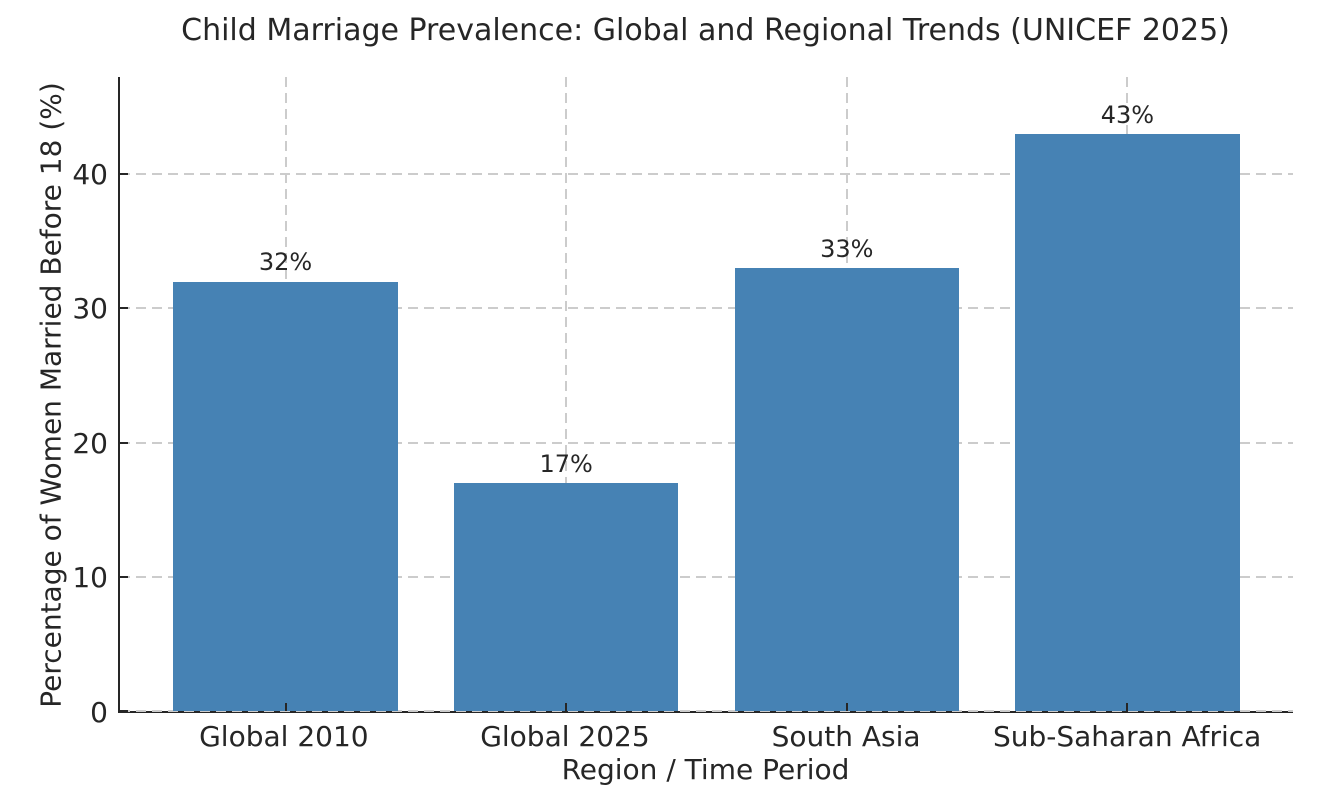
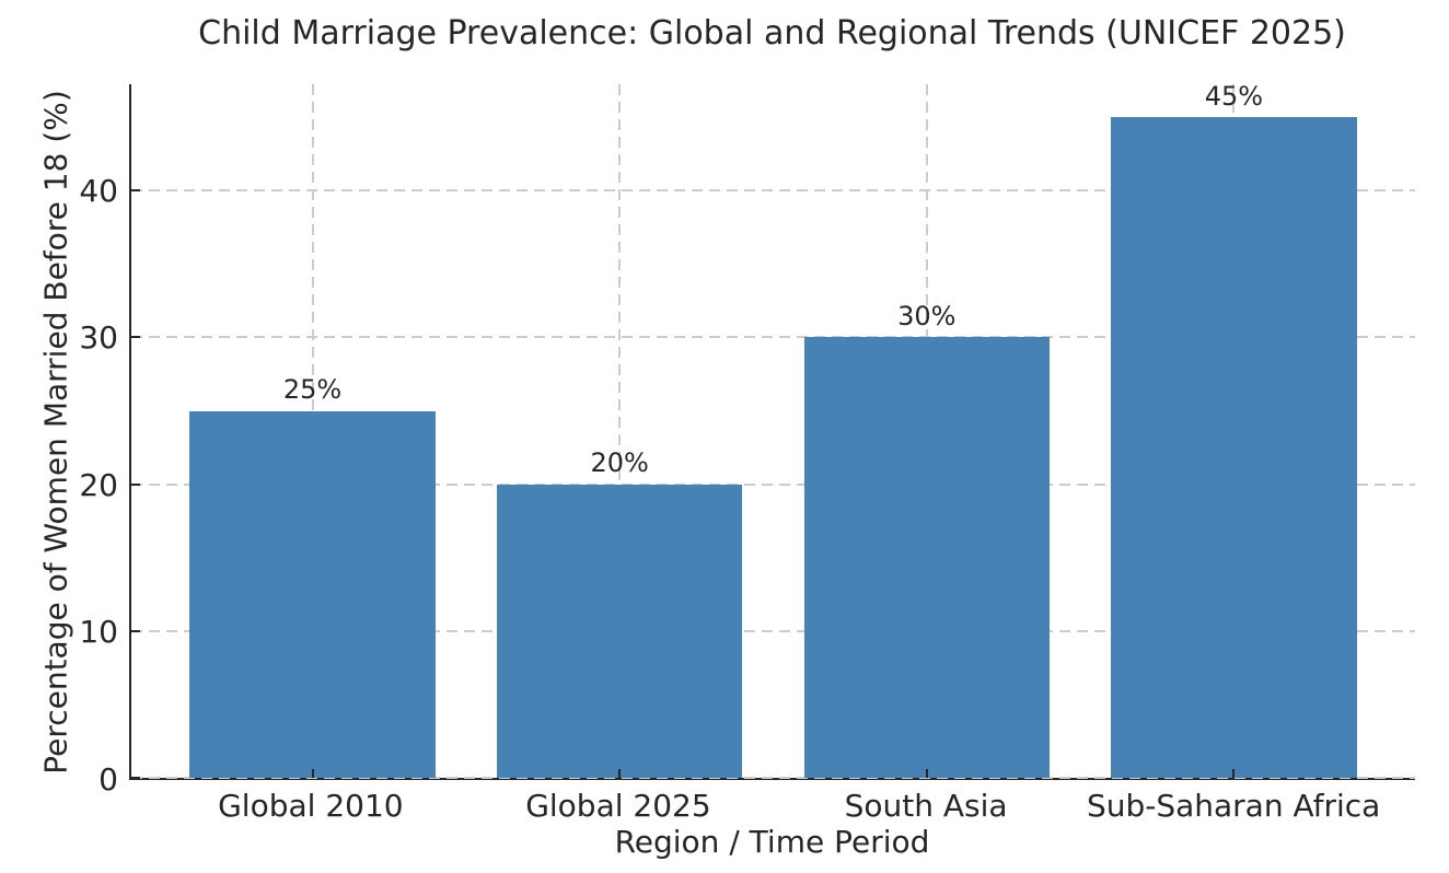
Global 2010: 32% -> 25%
Global 2025: 17% -> 20%
South Asia: 33% -> 30%
Sub-Saharan Africa: 43% -> 45%
